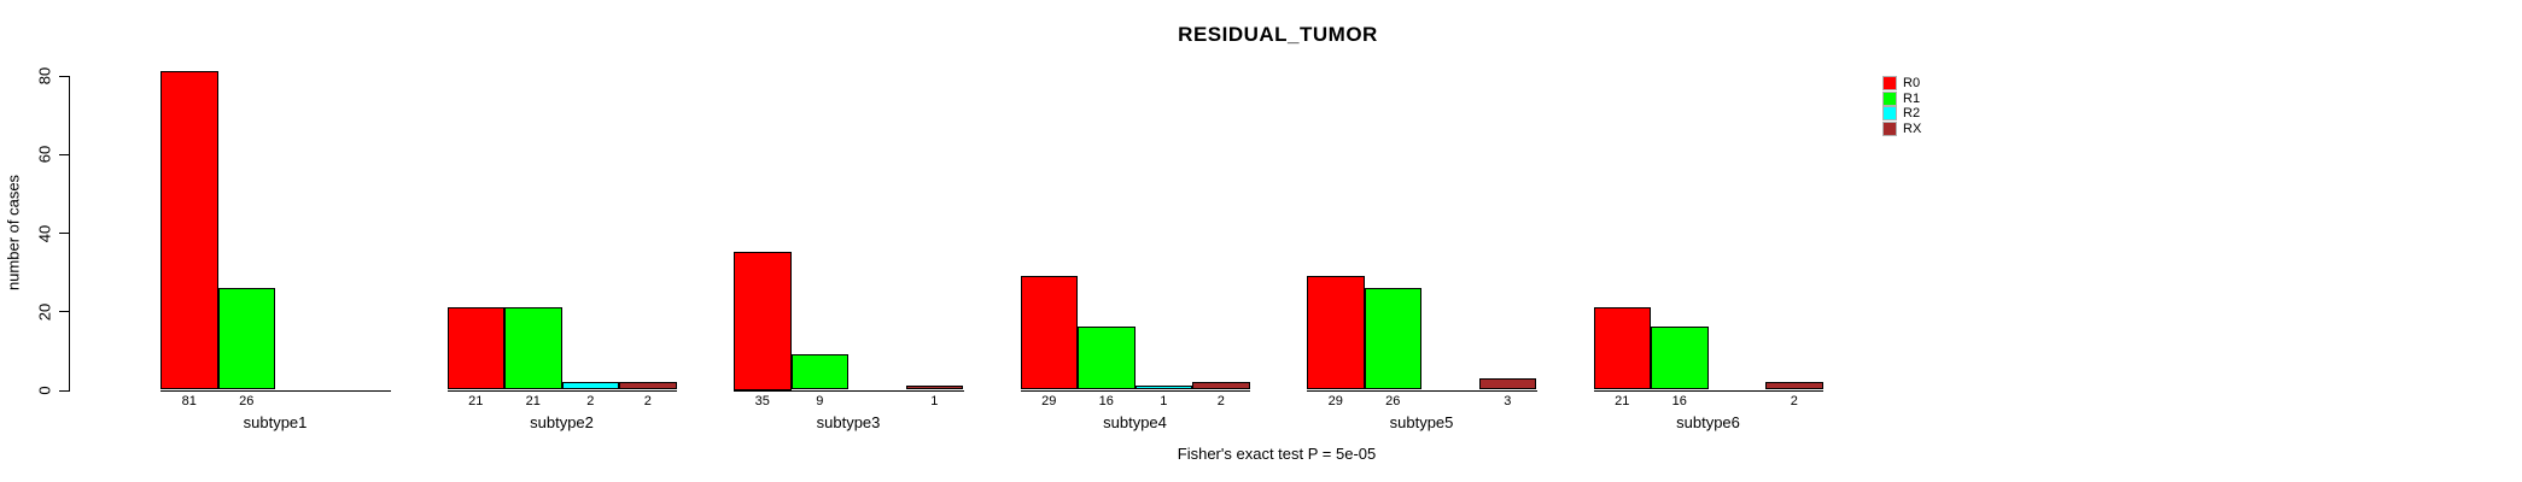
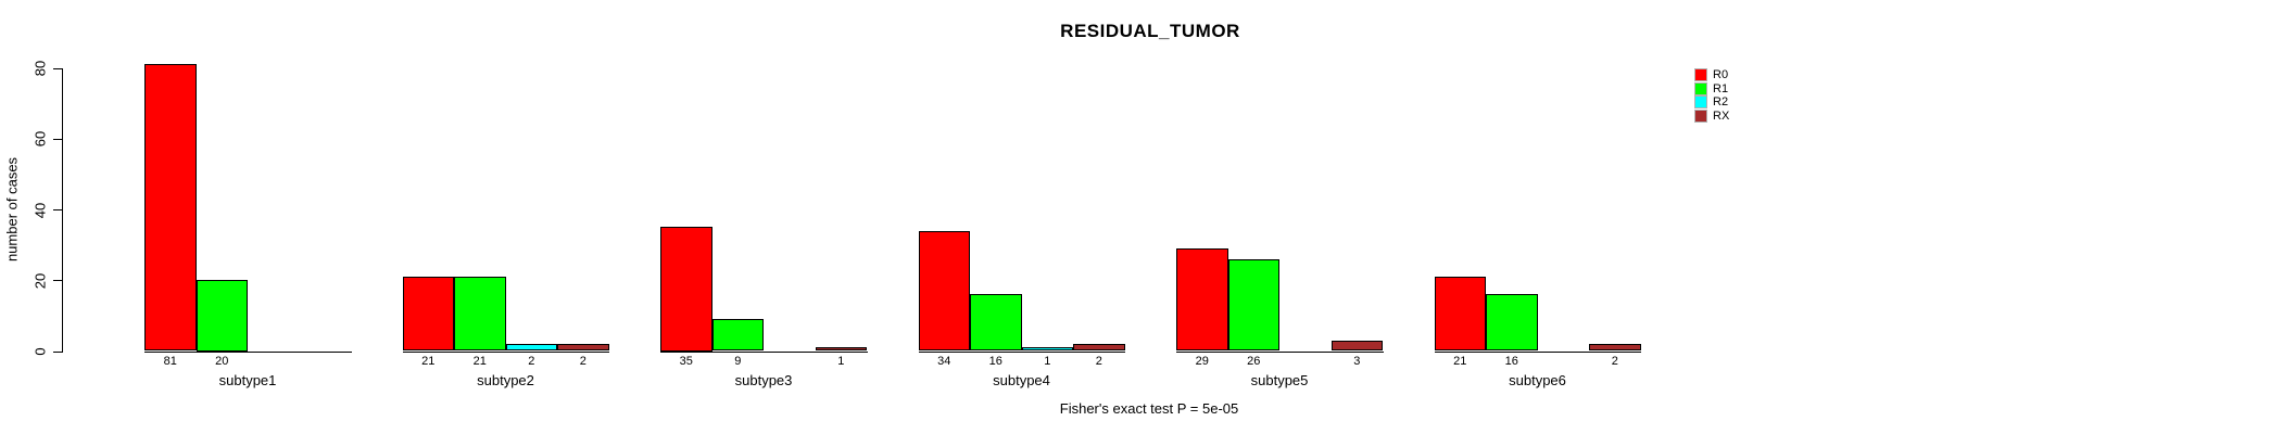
R1/subtype1: 26 -> 20
R0/subtype4: 29 -> 34
